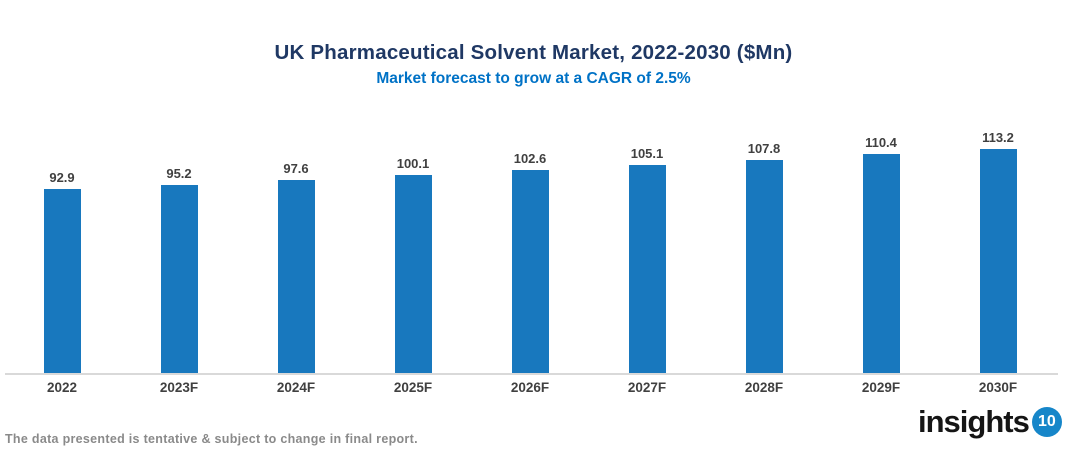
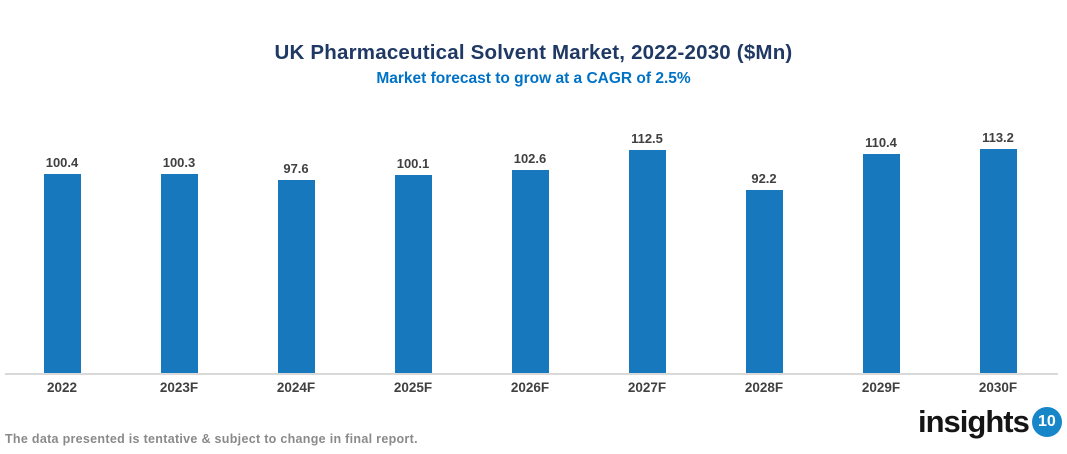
2022: 92.9 -> 100.4
2023F: 95.2 -> 100.3
2027F: 105.1 -> 112.5
2028F: 107.8 -> 92.2
